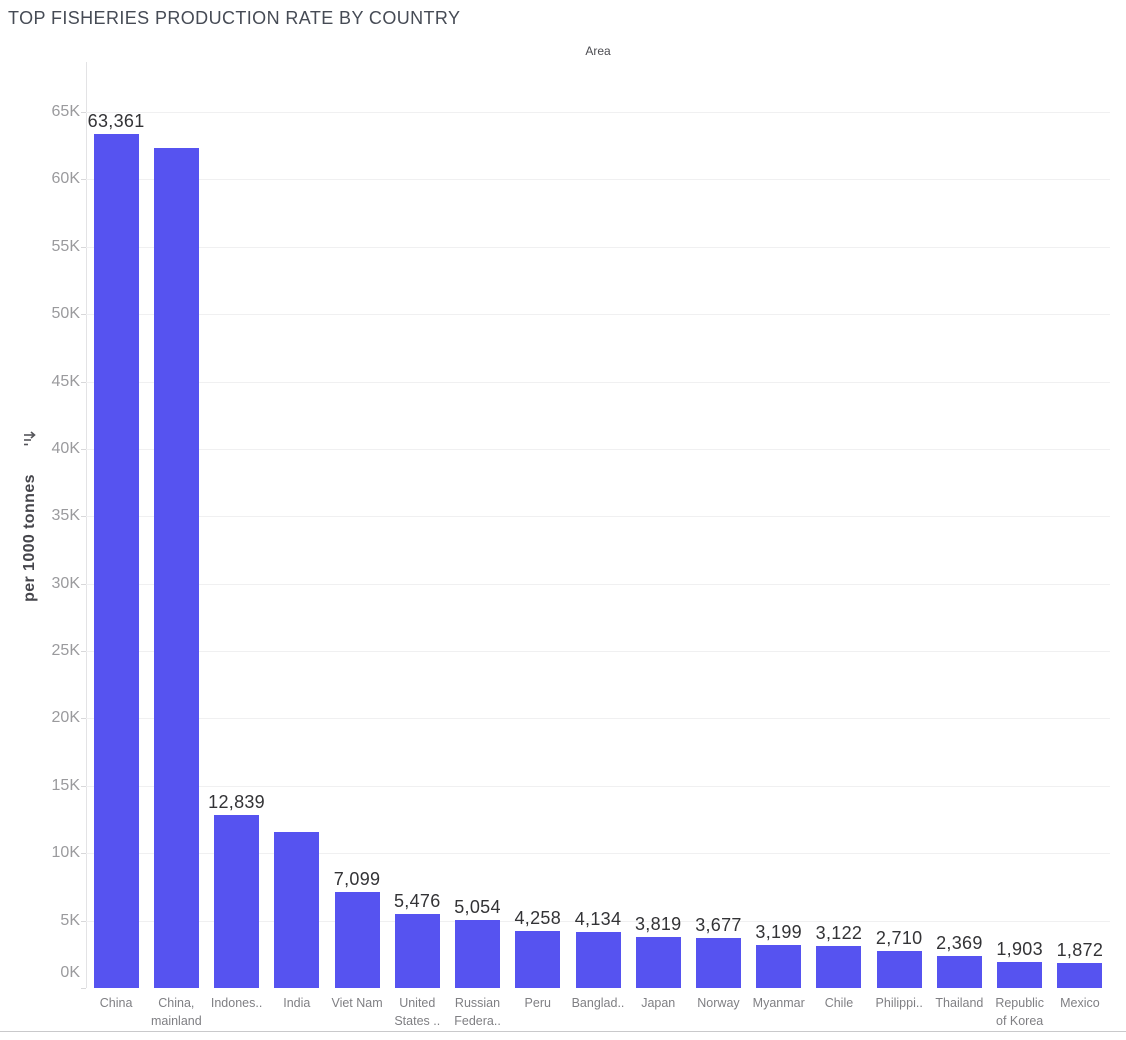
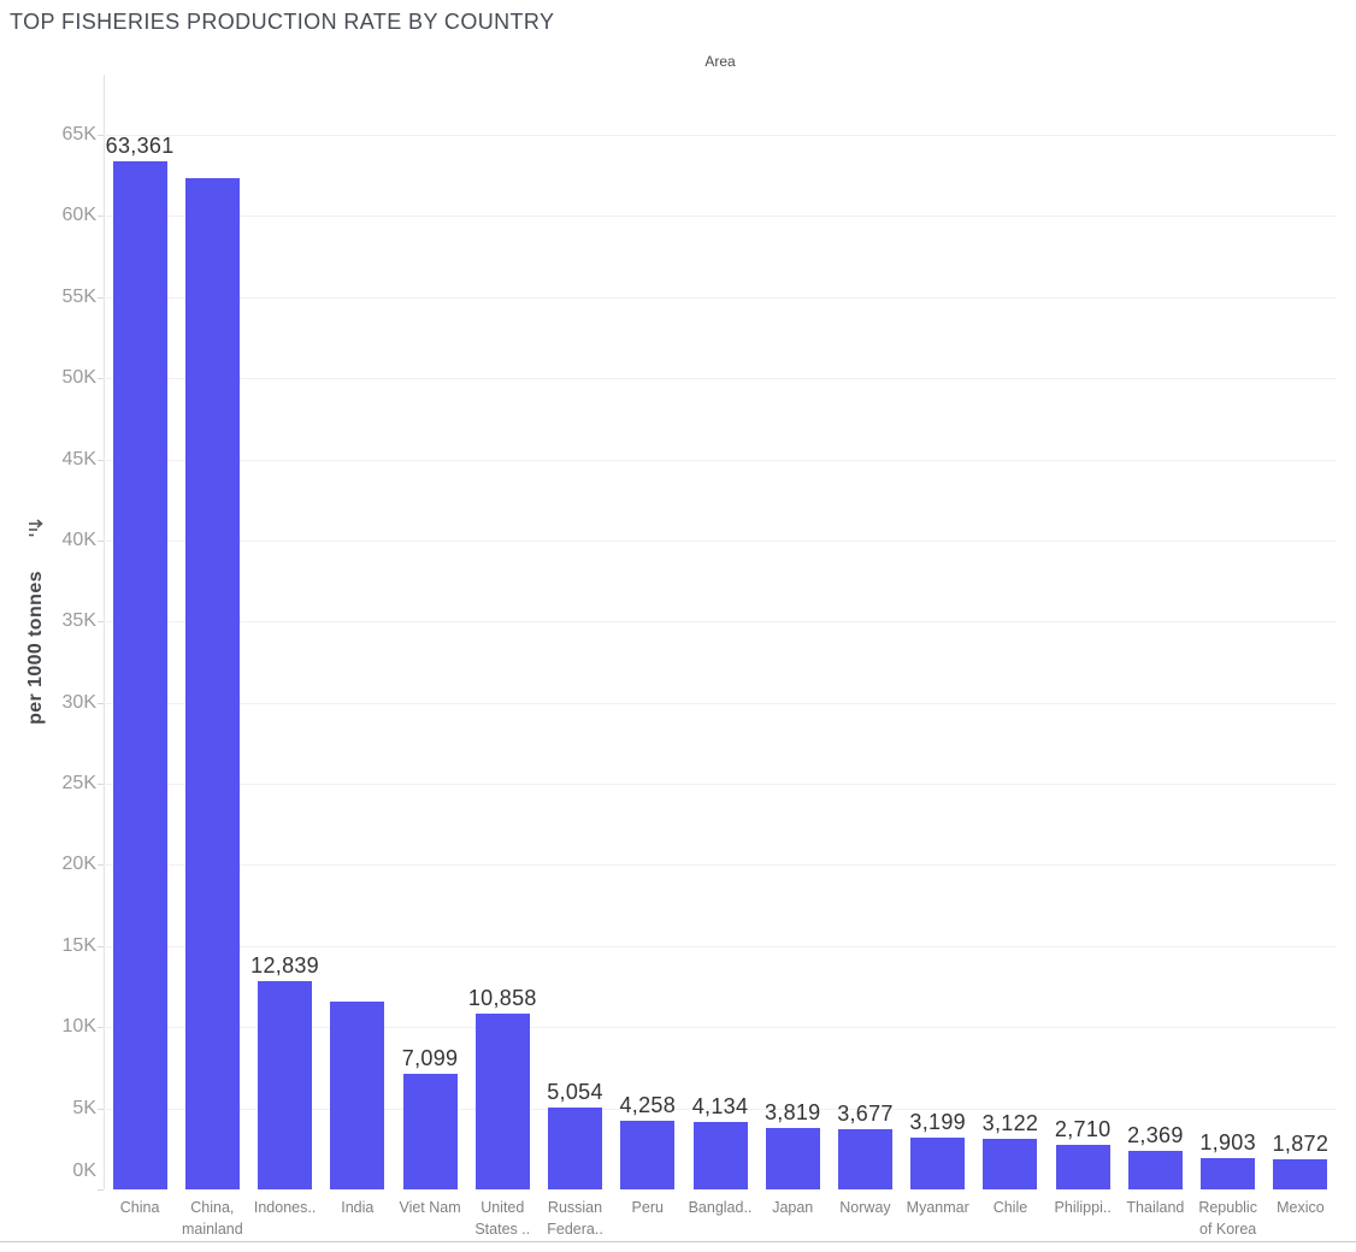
United States ..: 5,476 -> 10,858
